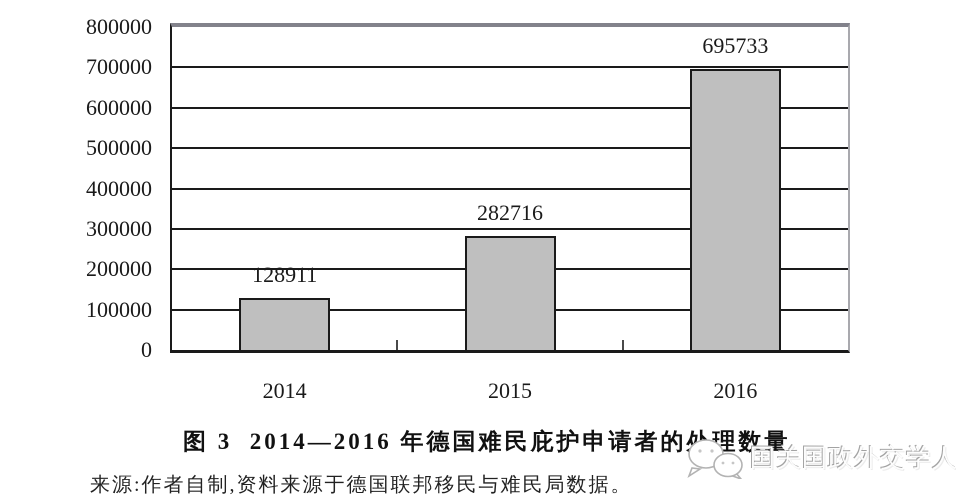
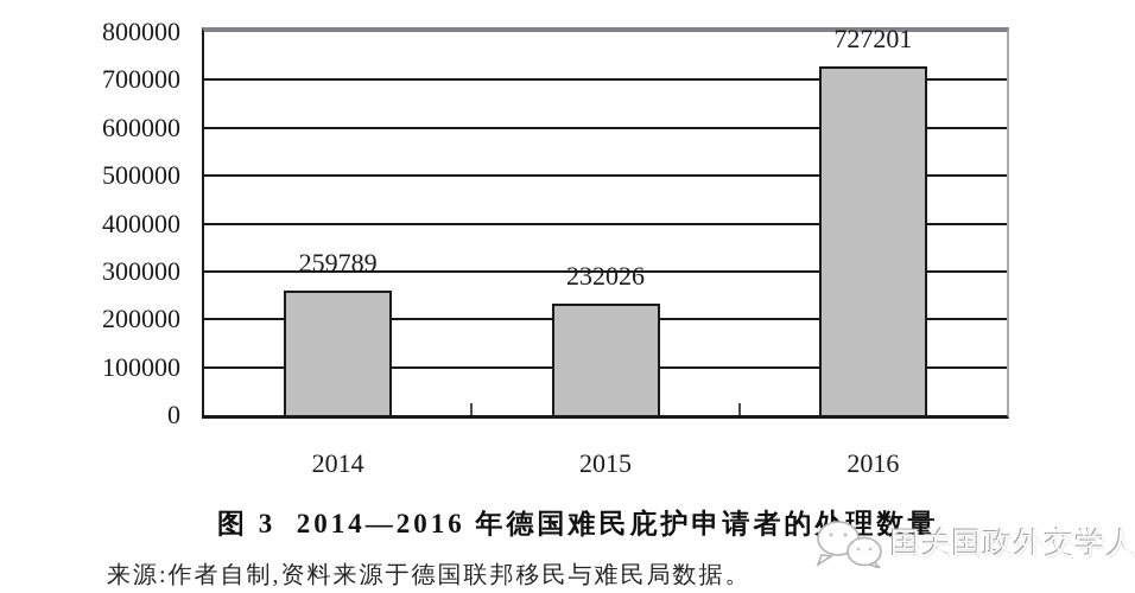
2014: 128911 -> 259789
2015: 282716 -> 232026
2016: 695733 -> 727201
